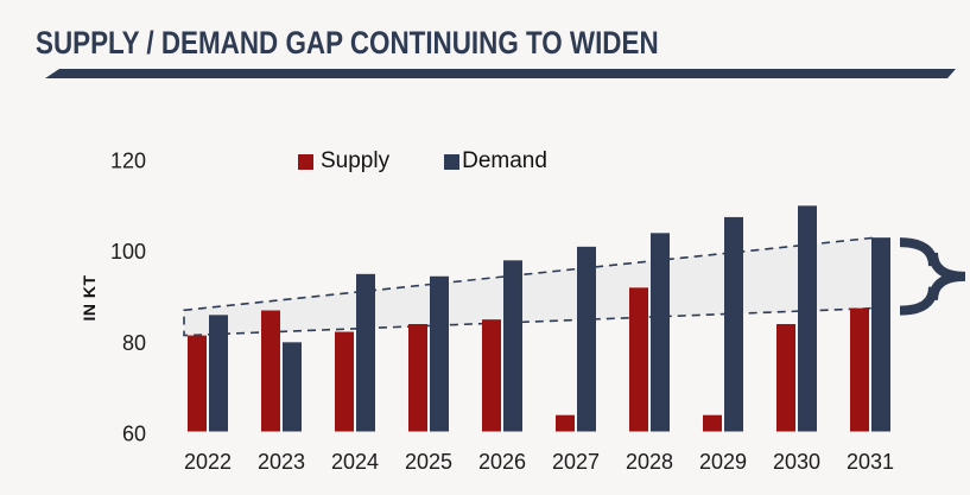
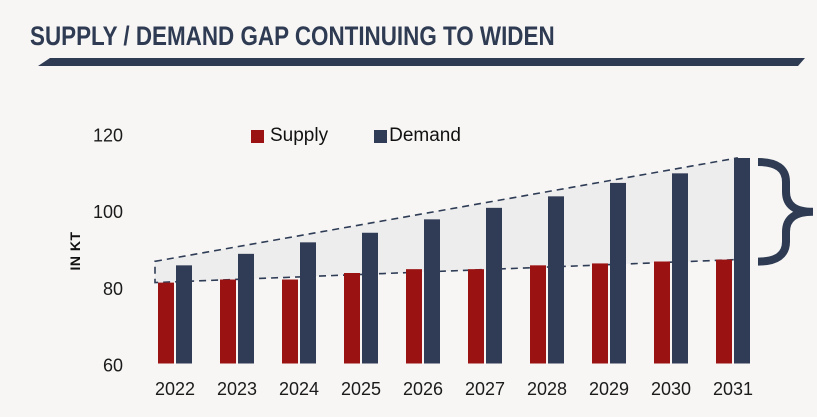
Supply/2023: 87 -> 82
Demand/2023: 80 -> 89
Demand/2024: 95 -> 92
Supply/2027: 64 -> 85
Supply/2028: 92 -> 86
Supply/2029: 64 -> 86
Supply/2030: 84 -> 87
Demand/2031: 103 -> 114
